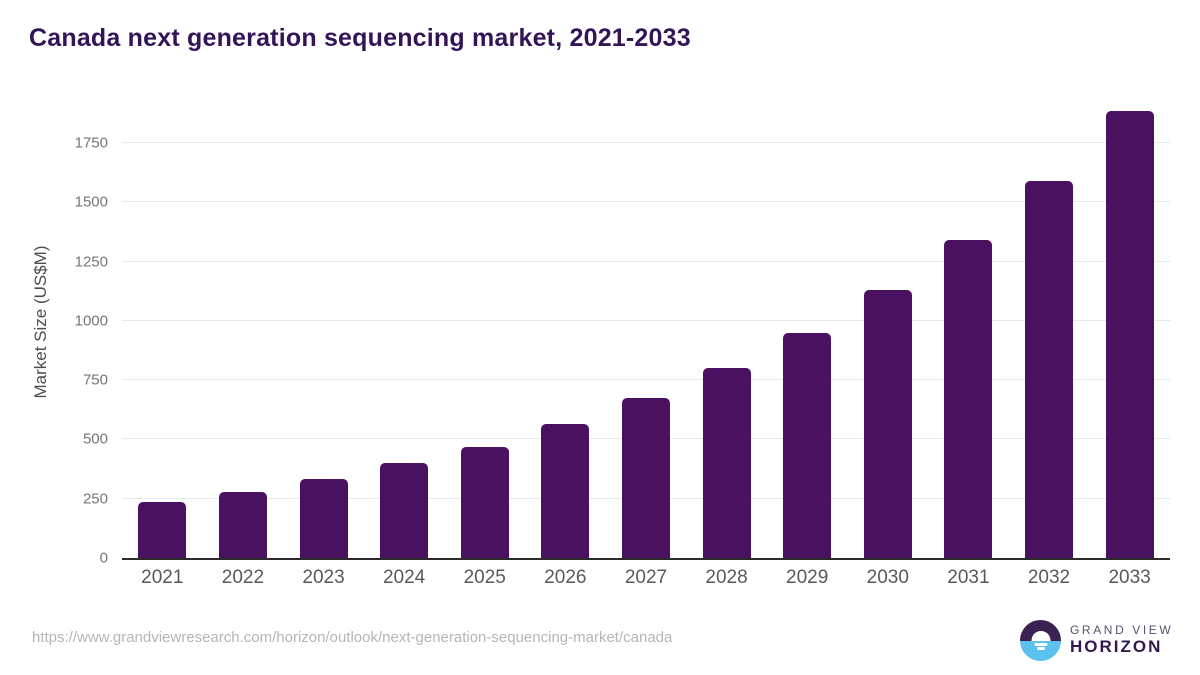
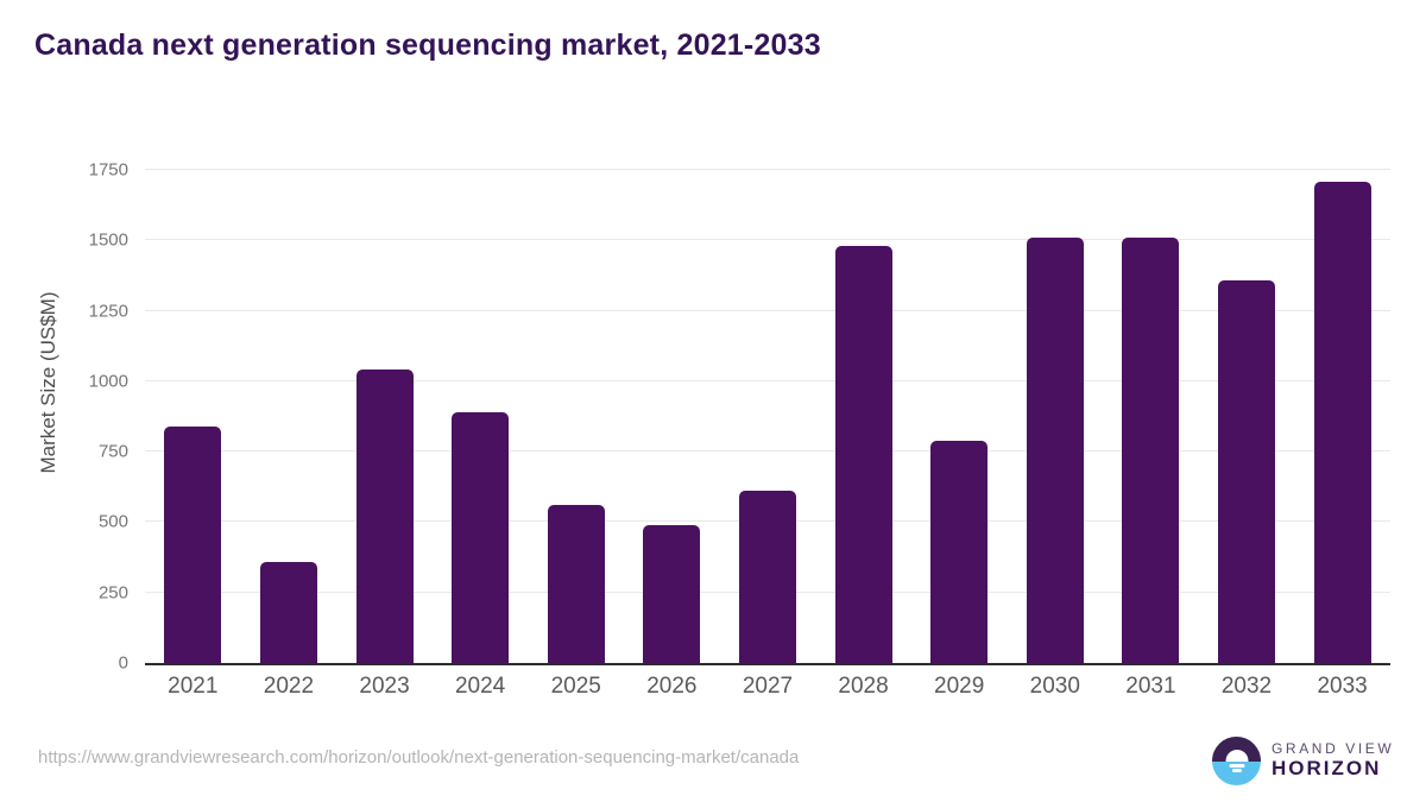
2021: 240 -> 840
2022: 280 -> 360
2023: 340 -> 1040
2024: 400 -> 890
2025: 470 -> 560
2026: 560 -> 490
2027: 680 -> 610
2028: 800 -> 1480
2029: 950 -> 790
2030: 1130 -> 1510
2031: 1340 -> 1510
2032: 1590 -> 1360
2033: 1880 -> 1710
